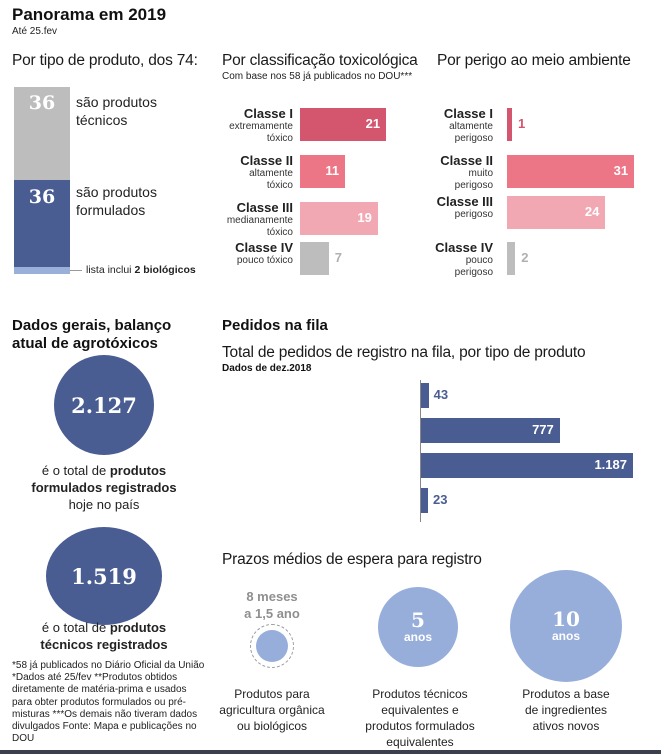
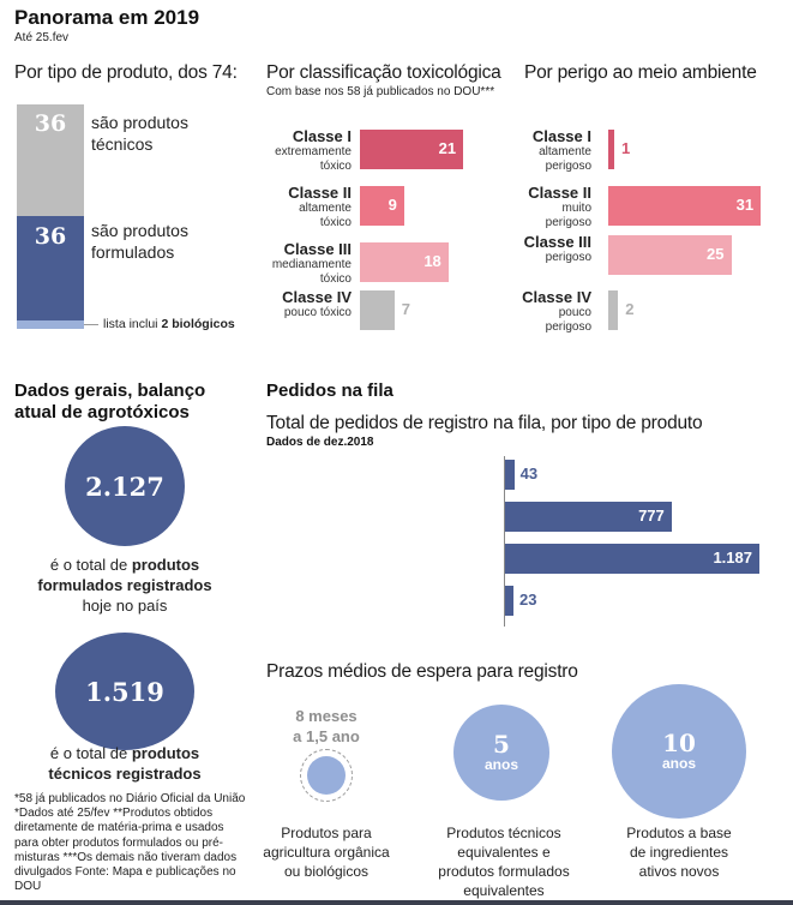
Por classificação toxicológica/Classe II: 11 -> 9
Por classificação toxicológica/Classe III: 19 -> 18
Por perigo ao meio ambiente/Classe III: 24 -> 25
